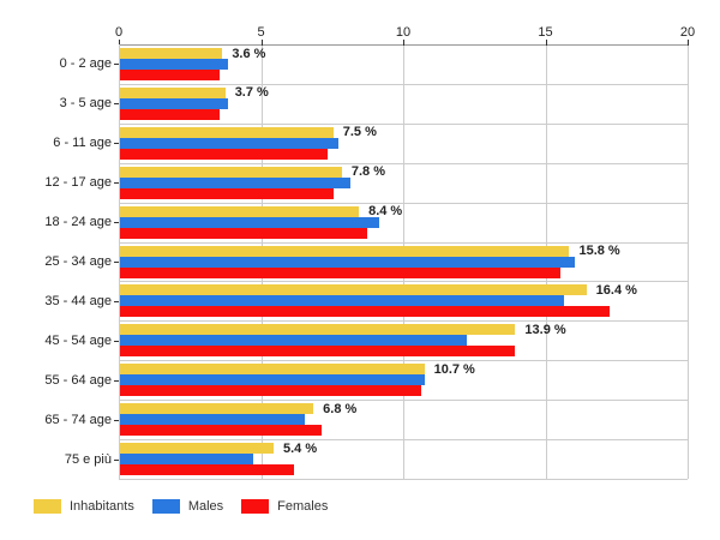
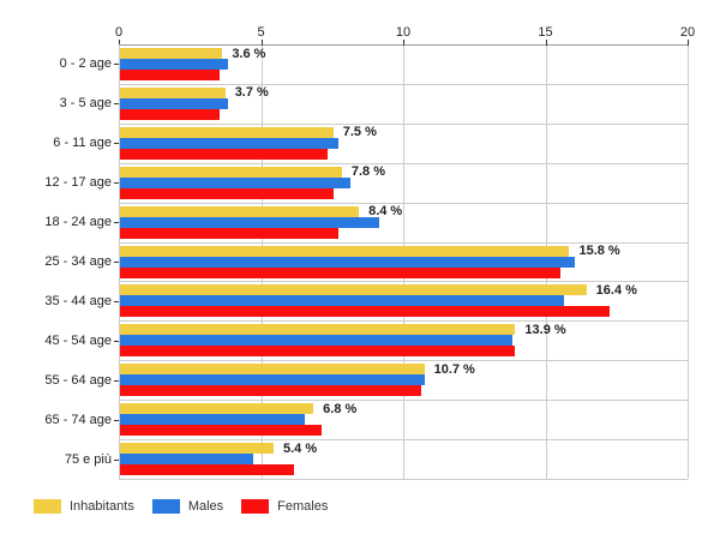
Females/18 - 24 age: 8.7 -> 7.7
Males/45 - 54 age: 12.2 -> 13.8
